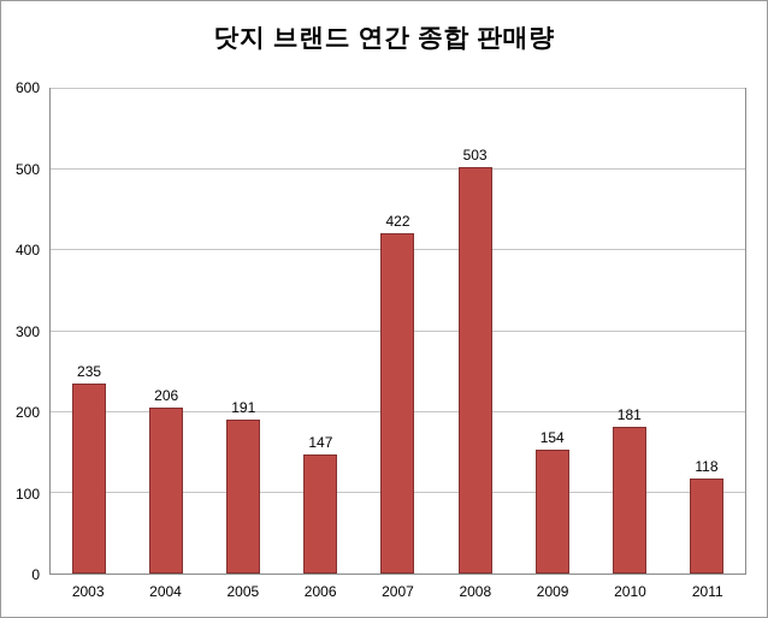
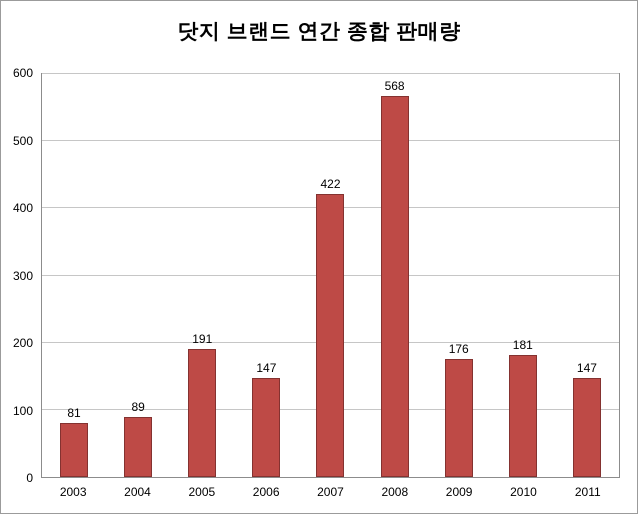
2003: 235 -> 81
2004: 206 -> 89
2008: 503 -> 568
2009: 154 -> 176
2011: 118 -> 147
